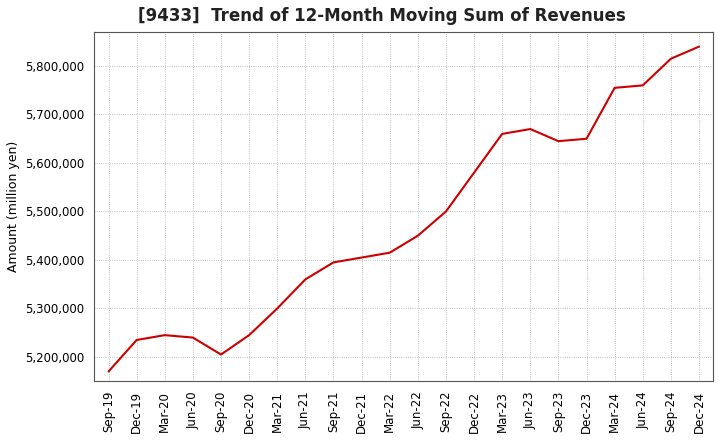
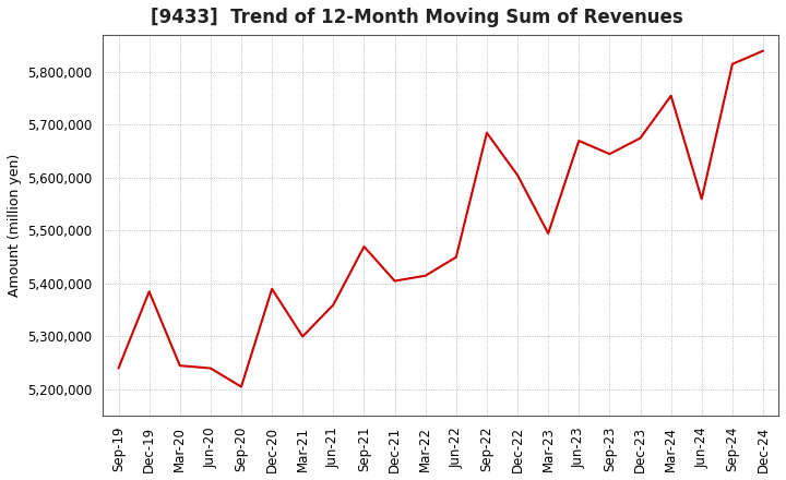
Sep-19: 5,170,000 -> 5,240,000
Dec-19: 5,235,000 -> 5,385,000
Dec-20: 5,245,000 -> 5,390,000
Sep-21: 5,395,000 -> 5,470,000
Sep-22: 5,500,000 -> 5,685,000
Dec-22: 5,580,000 -> 5,605,000
Mar-23: 5,660,000 -> 5,495,000
Dec-23: 5,650,000 -> 5,675,000
Jun-24: 5,760,000 -> 5,560,000
